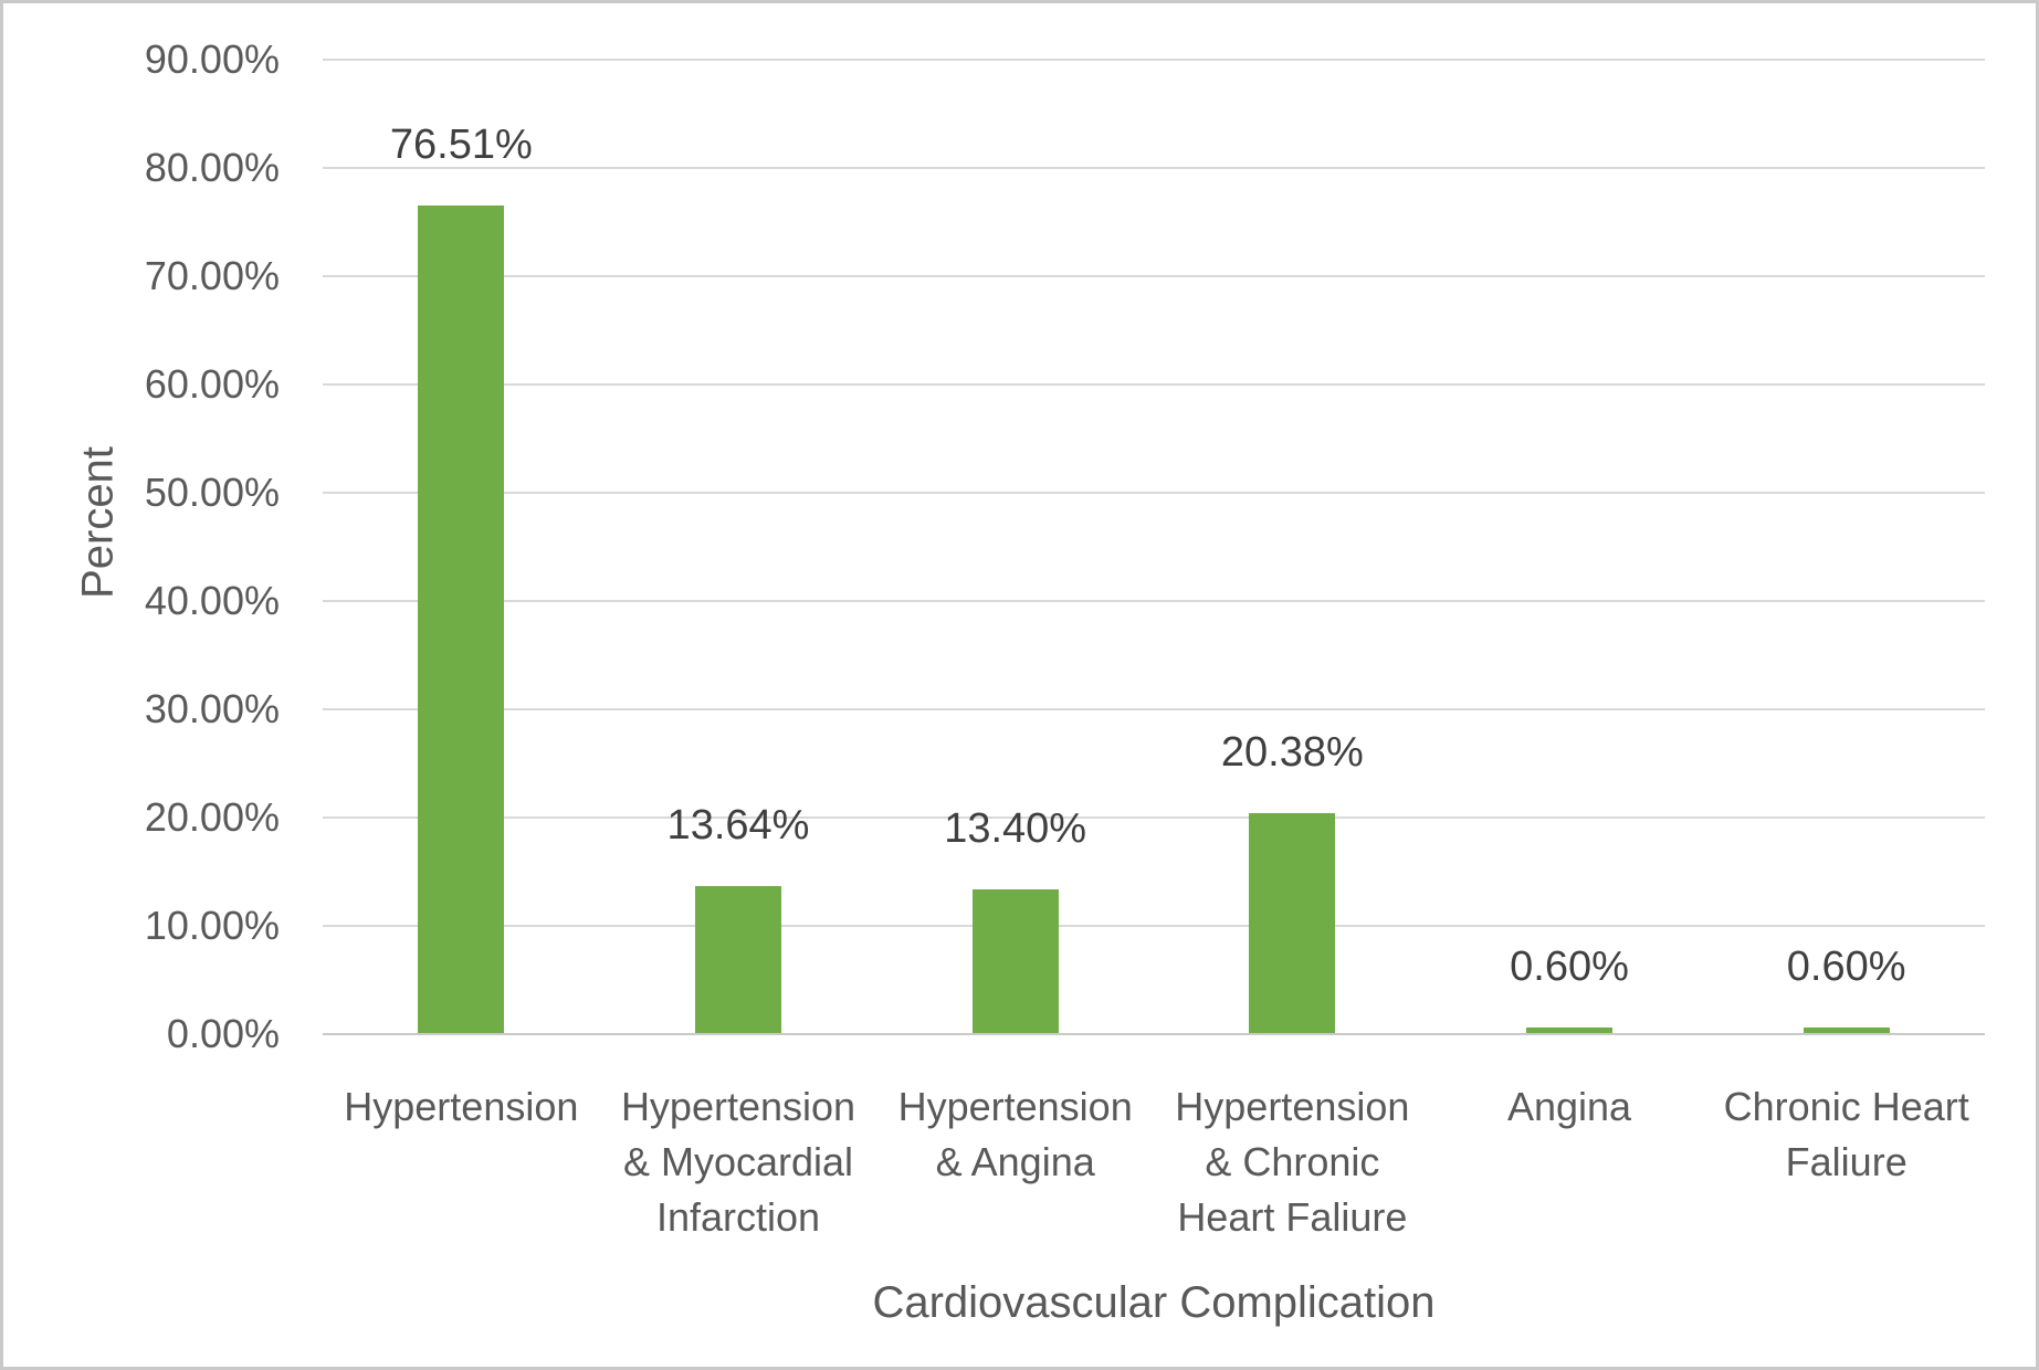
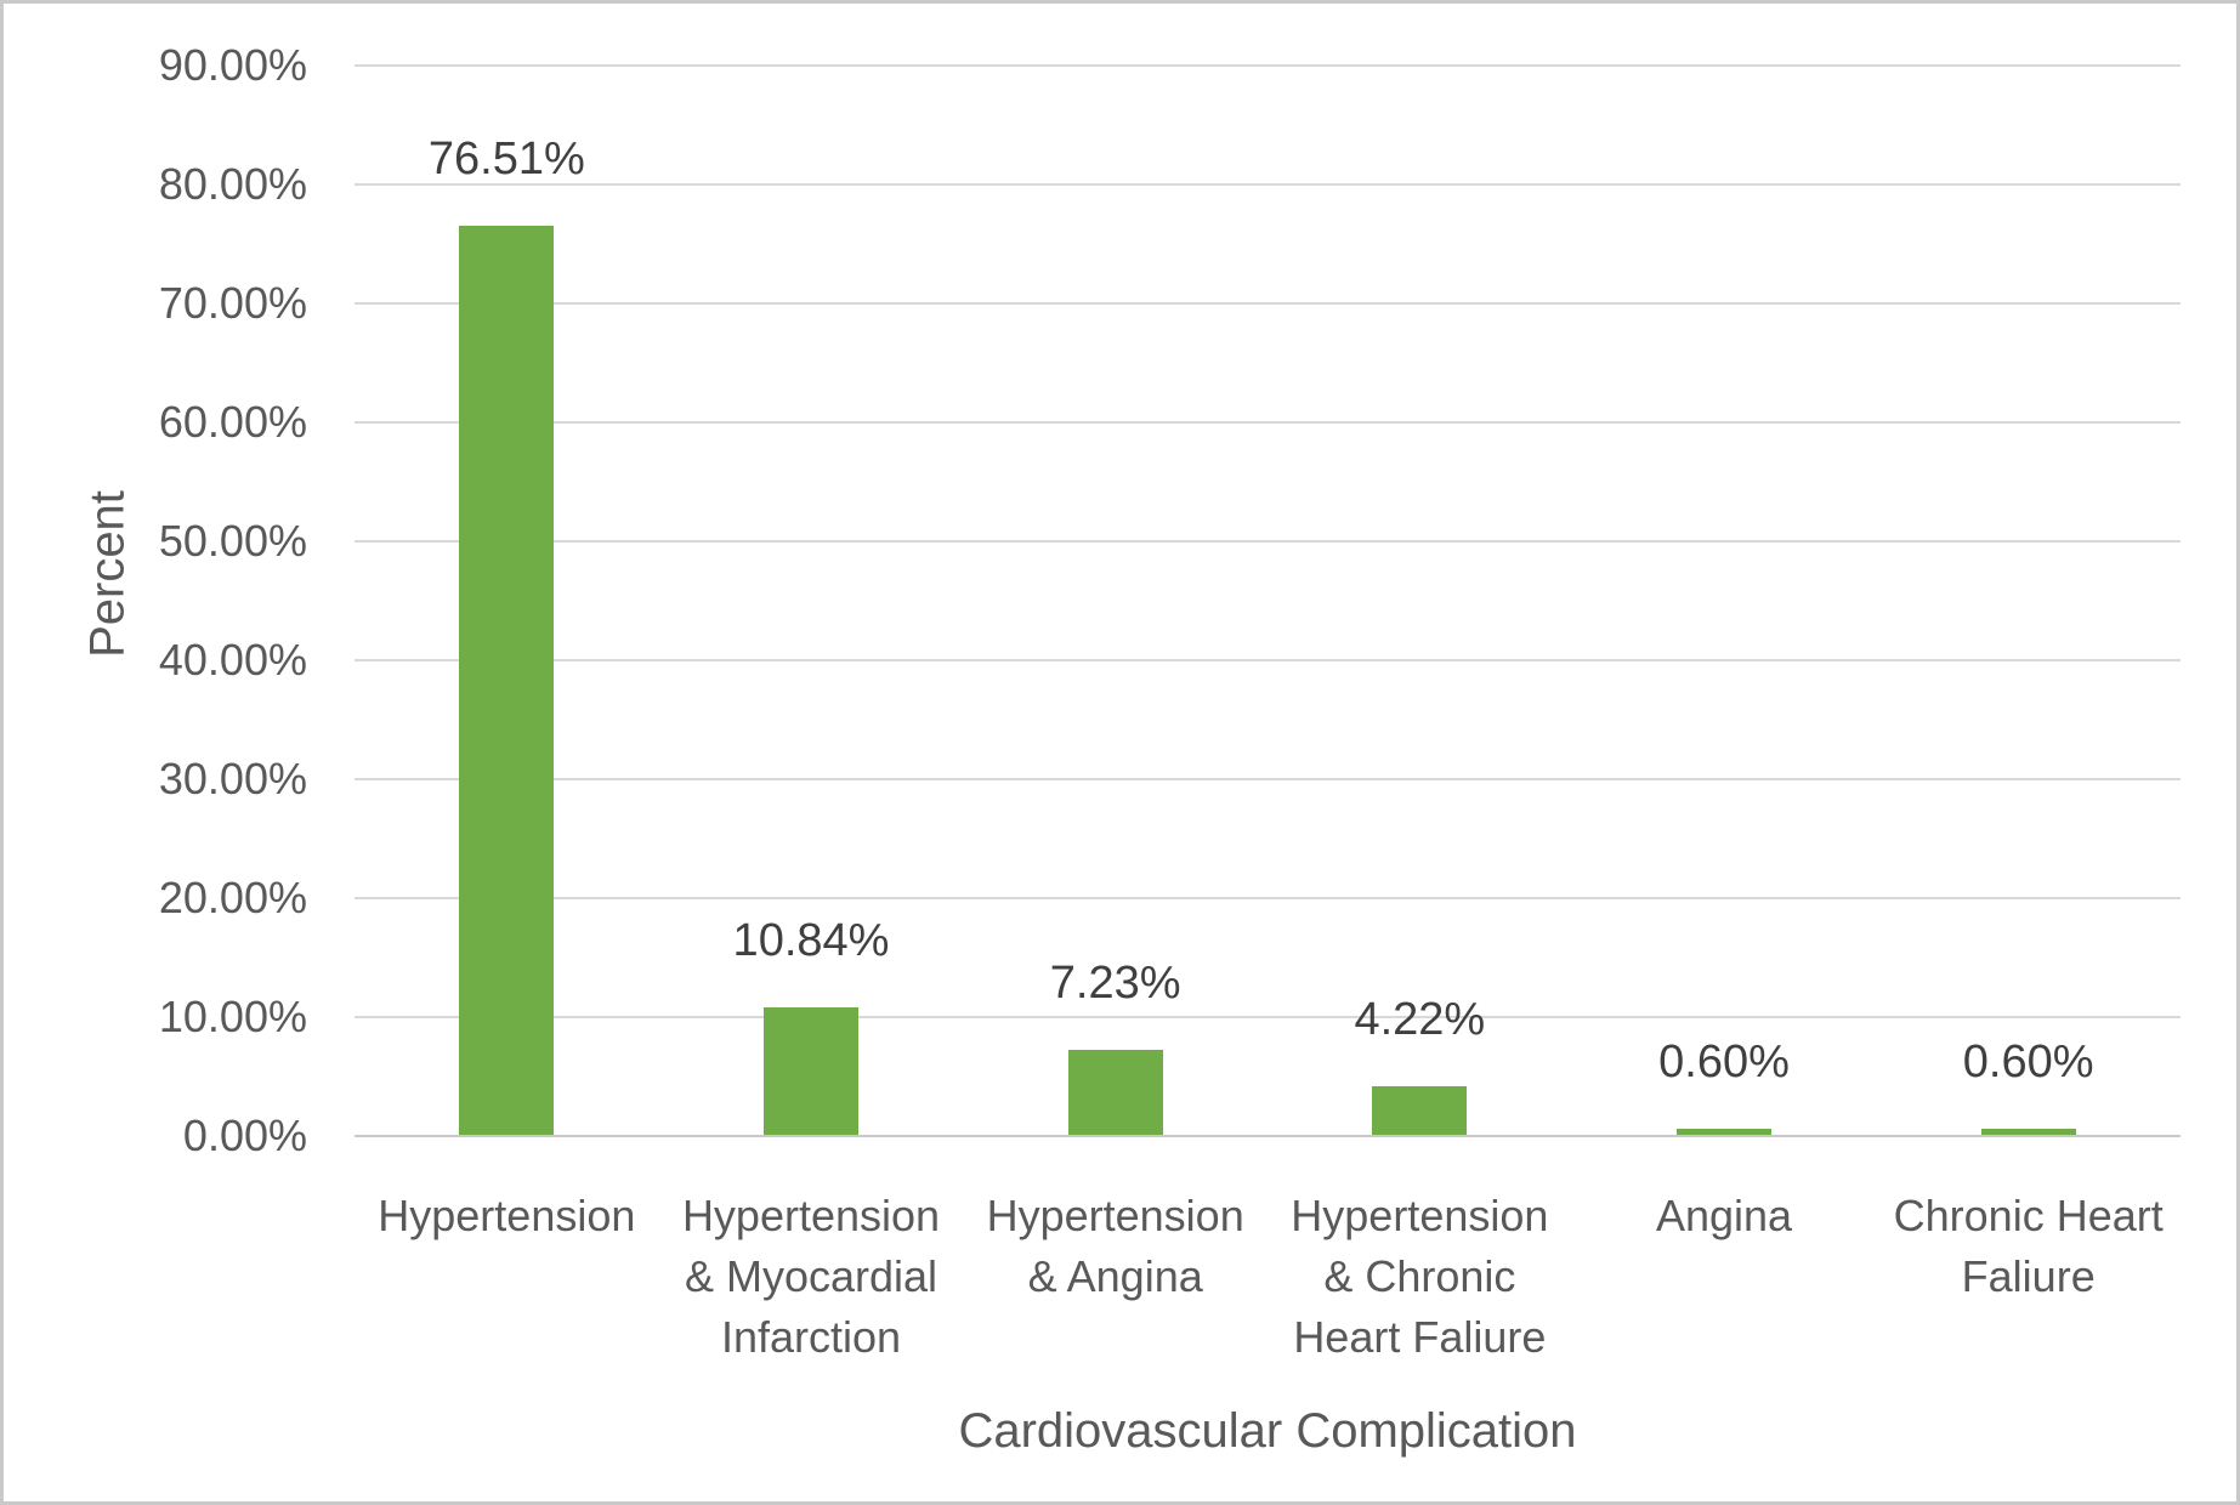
Hypertension & Myocardial Infarction: 13.64% -> 10.84%
Hypertension & Angina: 13.40% -> 7.23%
Hypertension & Chronic Heart Faliure: 20.38% -> 4.22%
